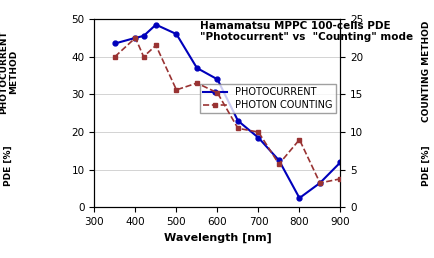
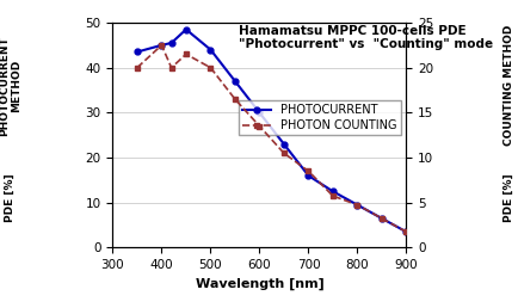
PHOTOCURRENT/500: 46.0 -> 44.0
PHOTON COUNTING/500: 15.6 -> 20.0
PHOTOCURRENT/600: 34.0 -> 30.0
PHOTON COUNTING/600: 15.2 -> 13.5
PHOTOCURRENT/700: 18.5 -> 16.0
PHOTON COUNTING/700: 10.0 -> 8.5
PHOTOCURRENT/800: 2.5 -> 9.5
PHOTON COUNTING/800: 9.0 -> 4.8
PHOTOCURRENT/900: 12.0 -> 3.5
PHOTON COUNTING/900: 3.8 -> 1.8
